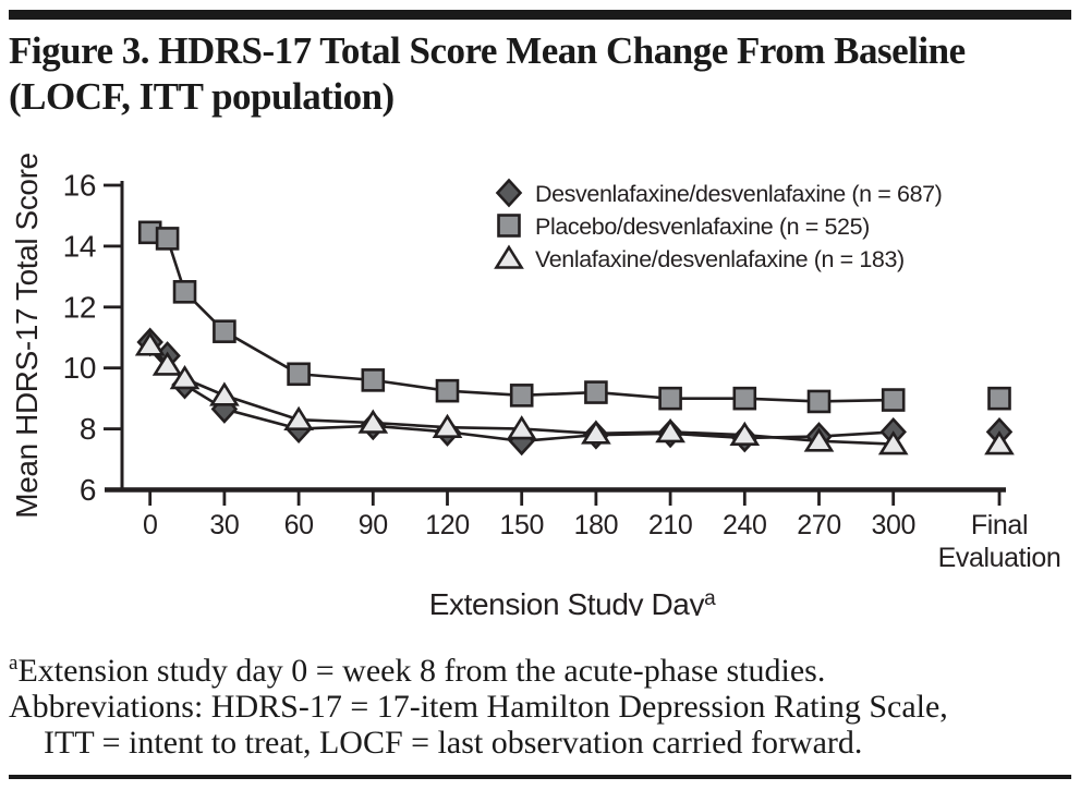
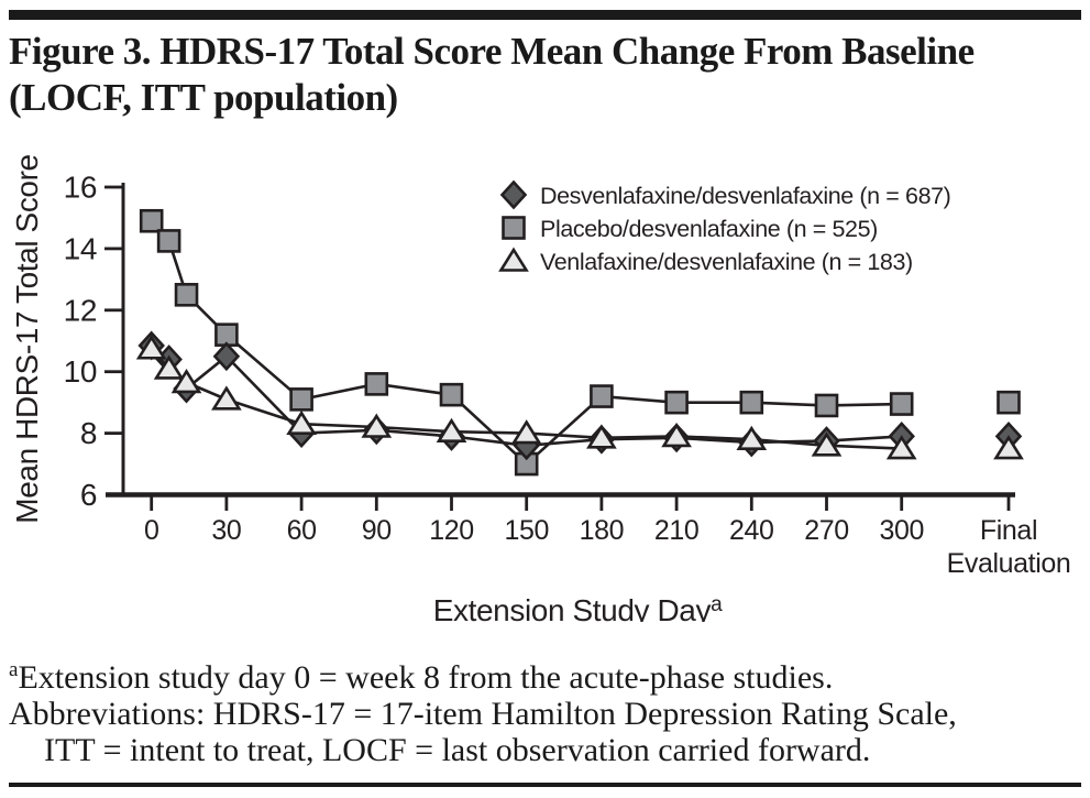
Placebo/desvenlafaxine (n = 525)/0: 14.4 -> 14.9
Desvenlafaxine/desvenlafaxine (n = 687)/30: 8.7 -> 10.5
Placebo/desvenlafaxine (n = 525)/60: 9.8 -> 9.1
Placebo/desvenlafaxine (n = 525)/150: 9.1 -> 7.0
